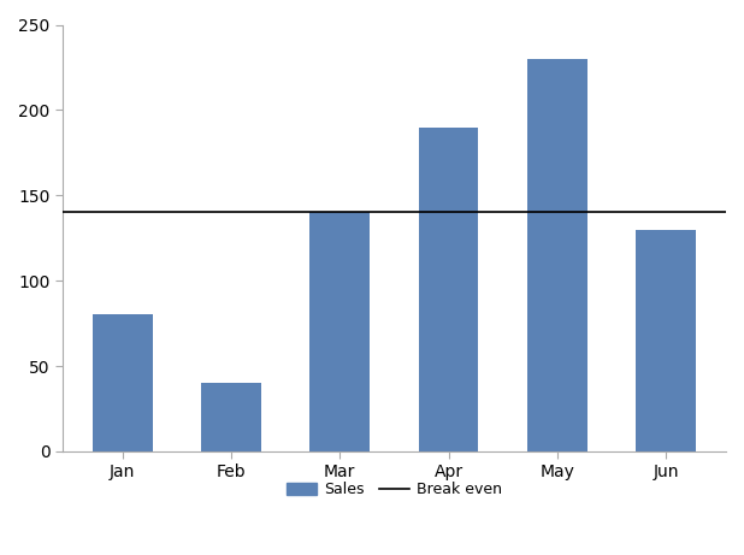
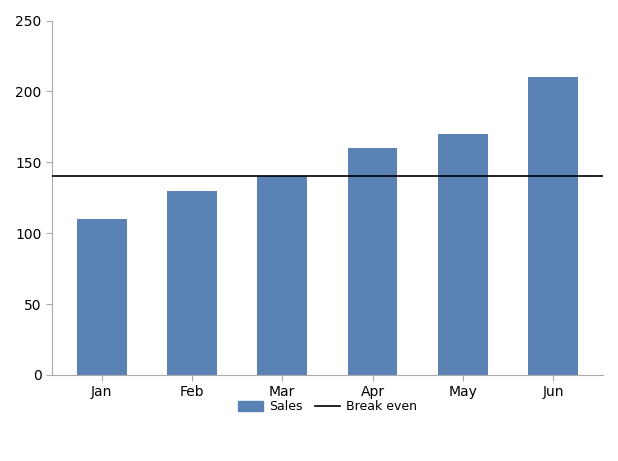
Jan: 80 -> 110
Feb: 40 -> 130
Apr: 190 -> 160
May: 230 -> 170
Jun: 130 -> 210
